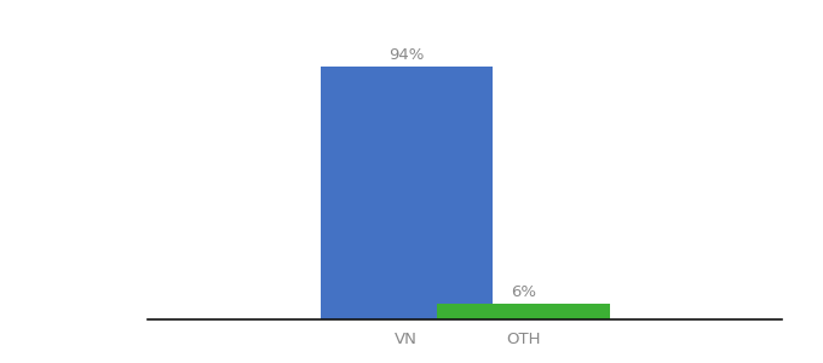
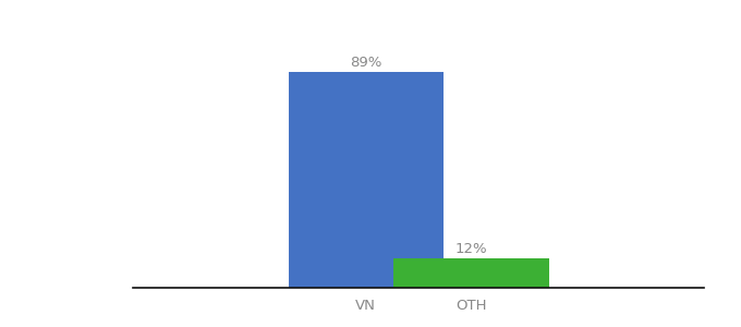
VN: 94% -> 89%
OTH: 6% -> 12%
